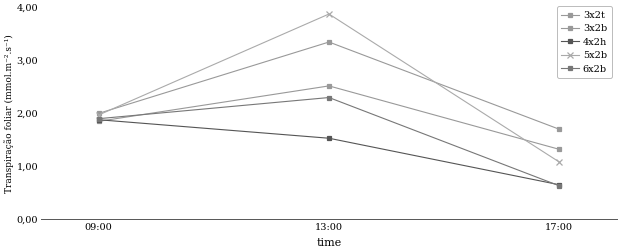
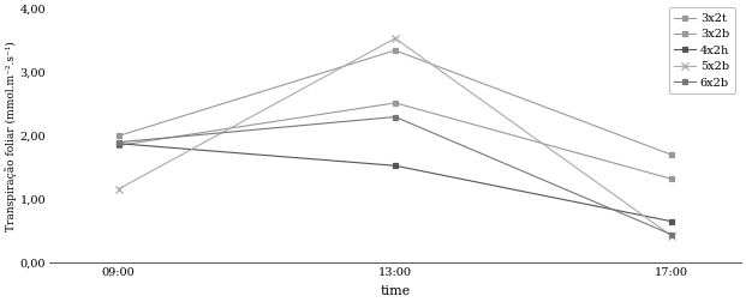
5x2b/09:00: 1,97 -> 1,16
5x2b/13:00: 3,88 -> 3,54
5x2b/17:00: 1,08 -> 0,42
6x2b/17:00: 0,63 -> 0,44
